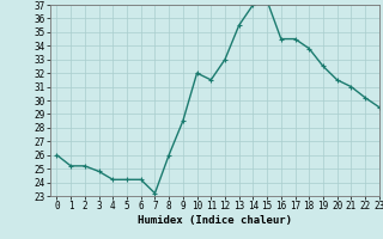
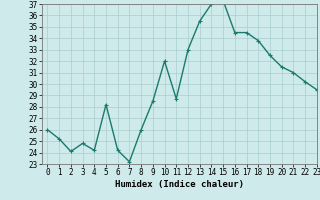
2: 25.2 -> 24.1
5: 24.2 -> 28.2
11: 31.5 -> 28.7
